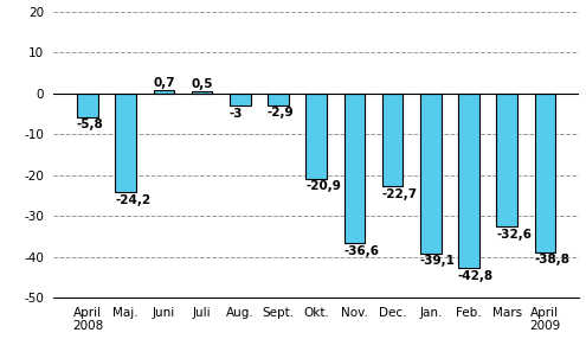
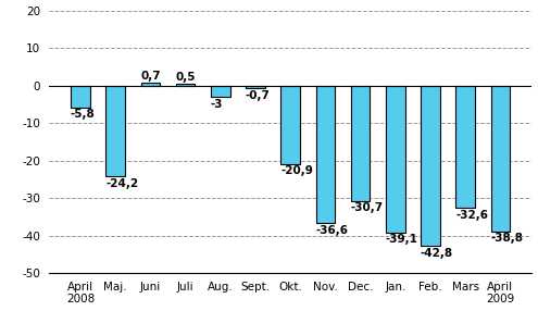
Sept.: -2,9 -> -0,7
Dec.: -22,7 -> -30,7
